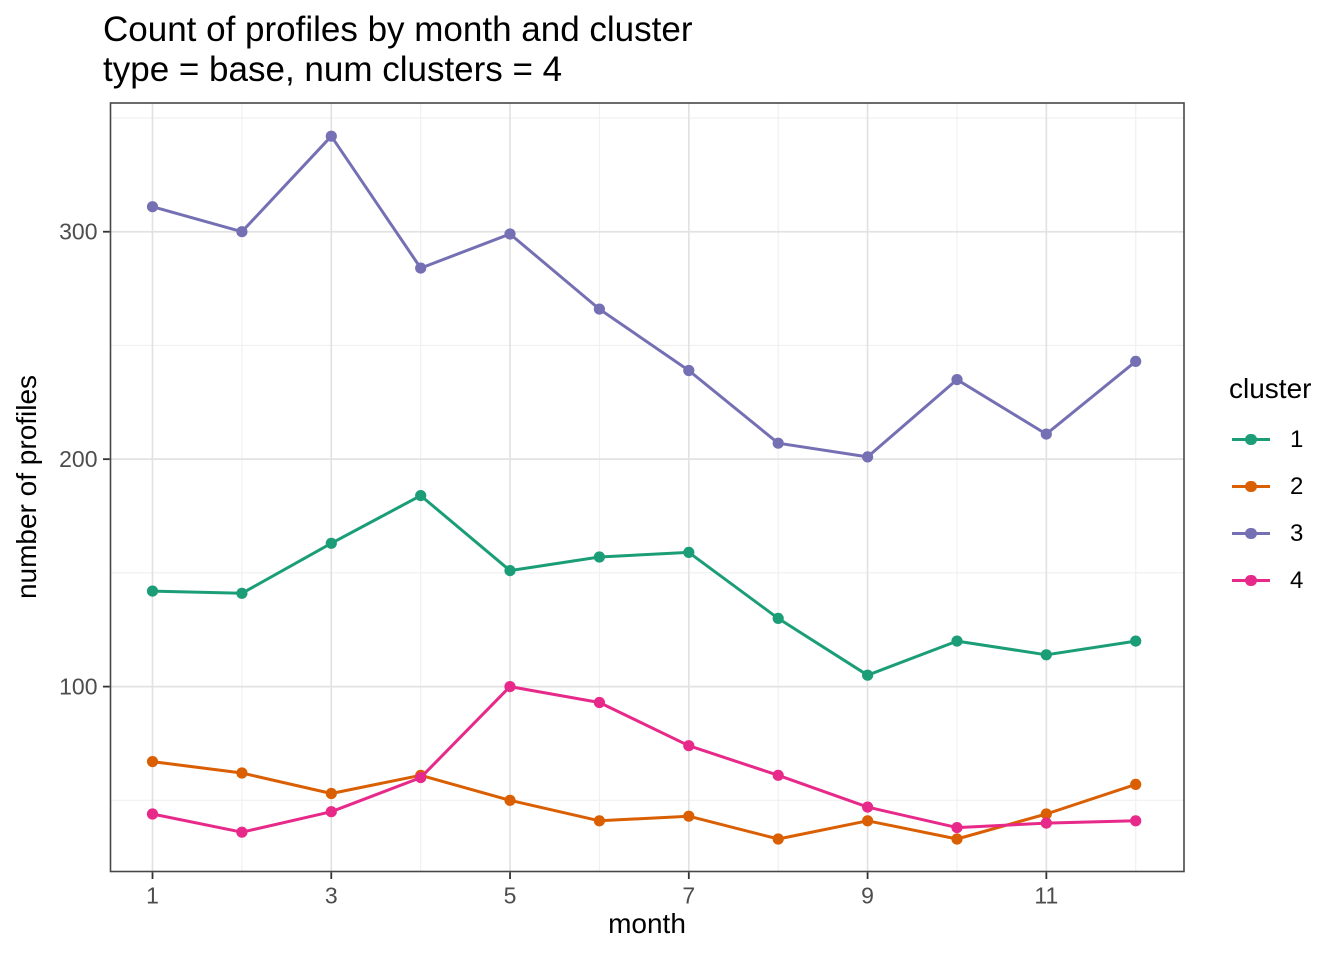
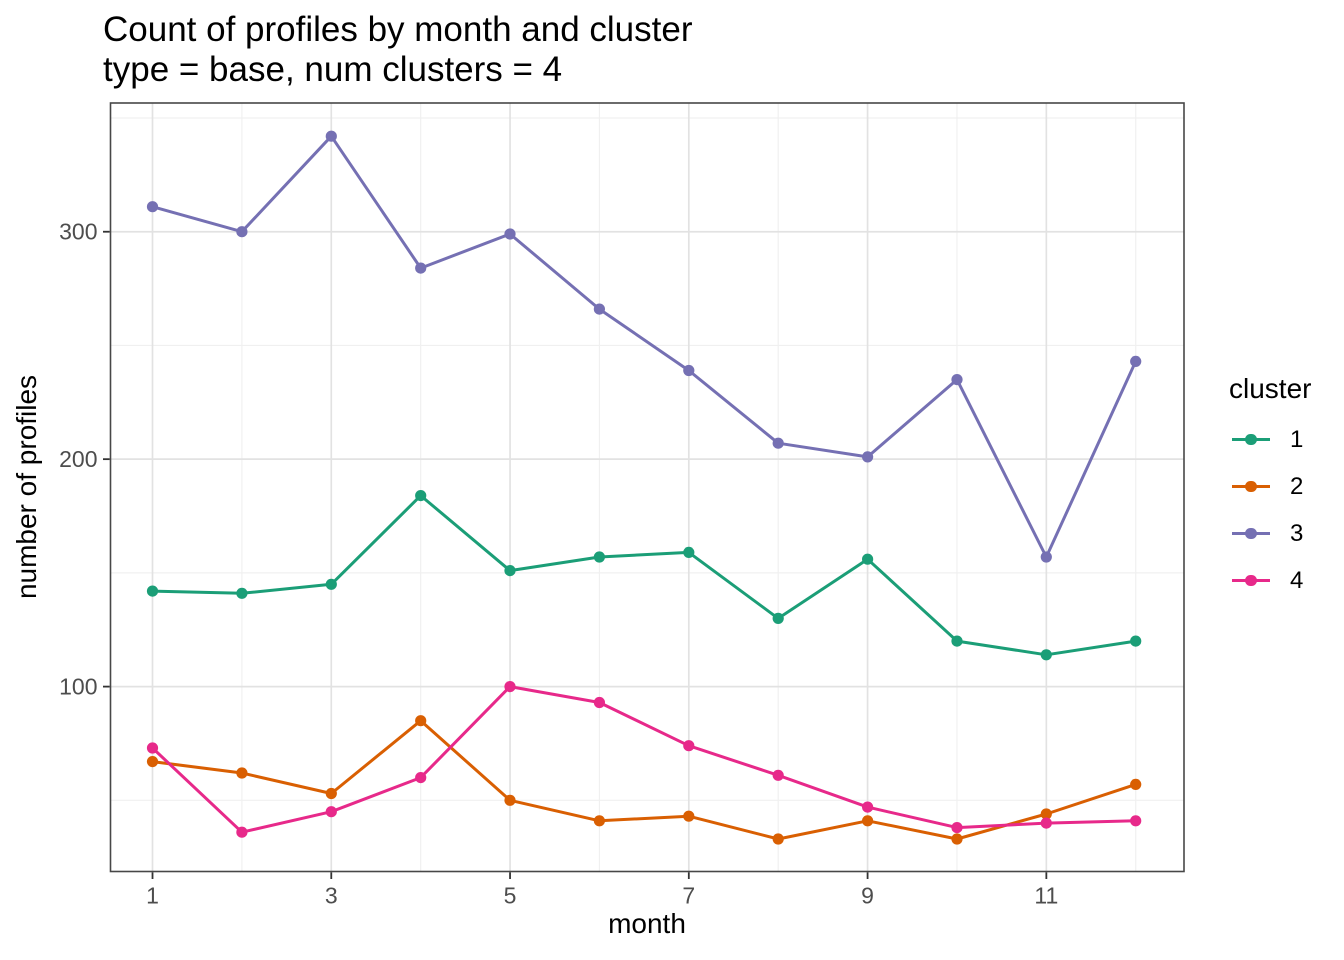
4/1: 44 -> 73
1/3: 163 -> 145
2/4: 61 -> 85
1/9: 105 -> 156
3/11: 211 -> 157
